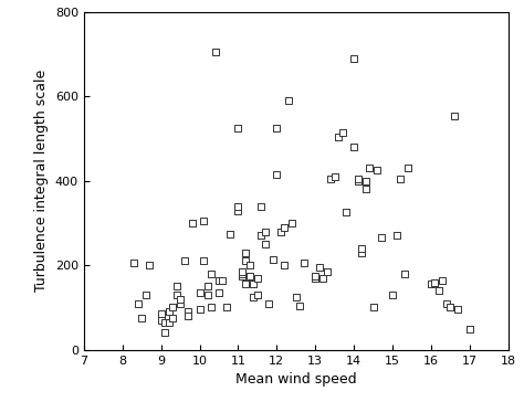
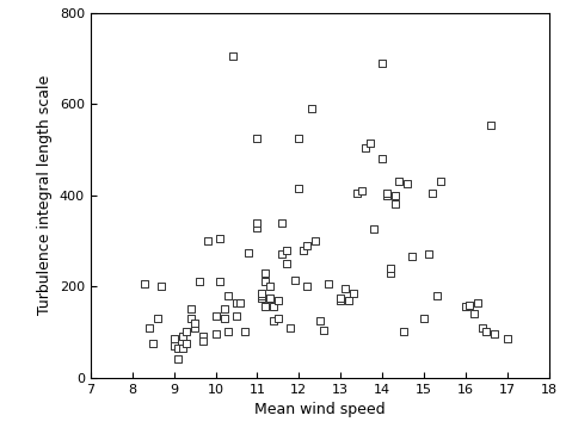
17: 50 -> 85
